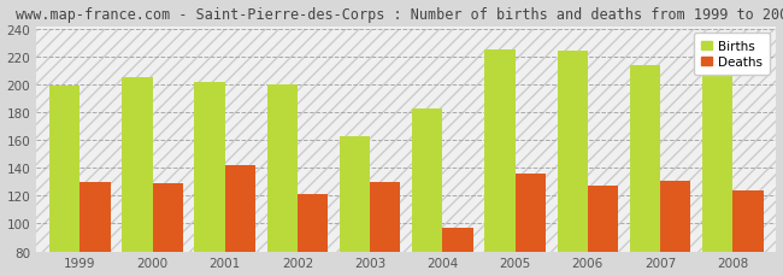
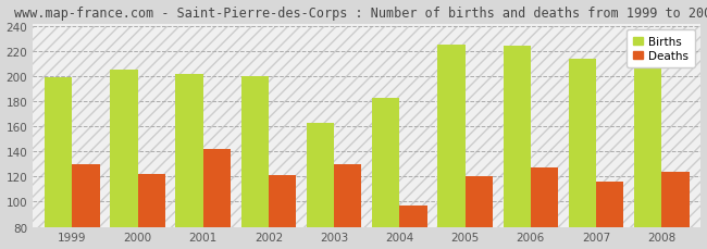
Deaths/2000: 129 -> 122
Deaths/2005: 136 -> 120
Deaths/2007: 131 -> 116
